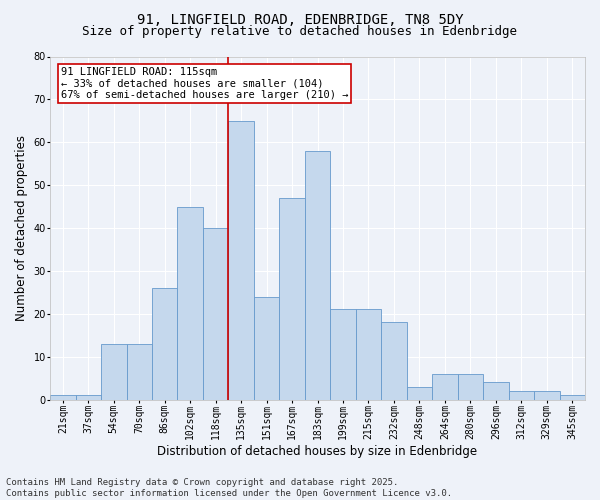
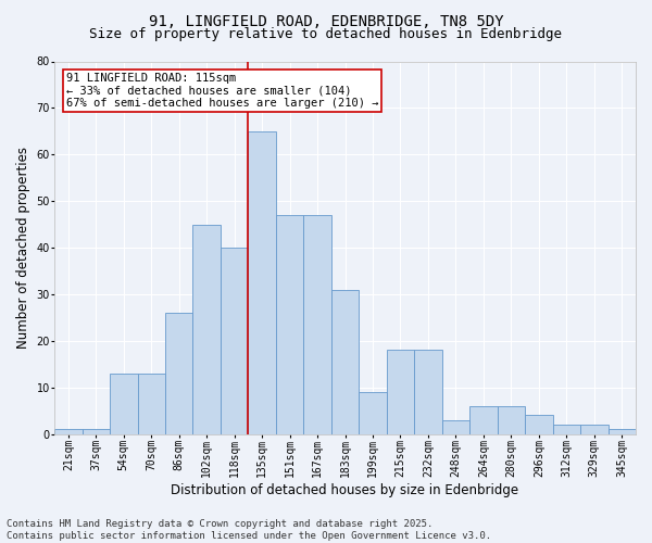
151sqm: 24 -> 47
183sqm: 58 -> 31
199sqm: 21 -> 9
215sqm: 21 -> 18
